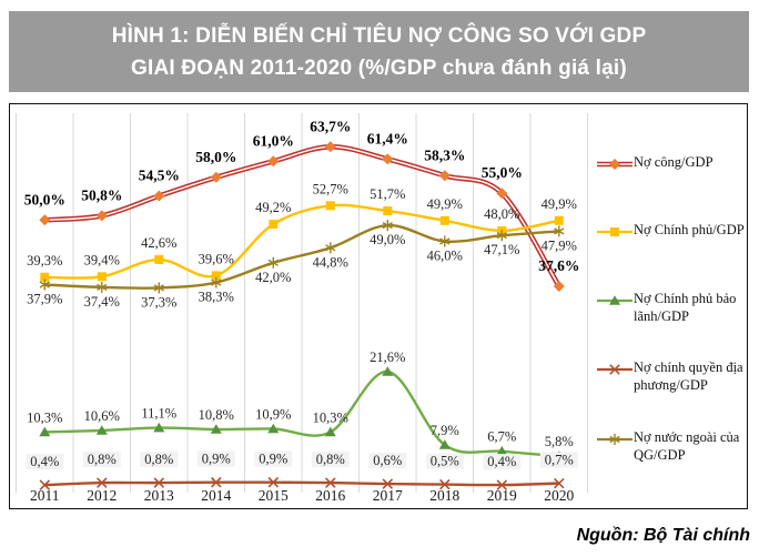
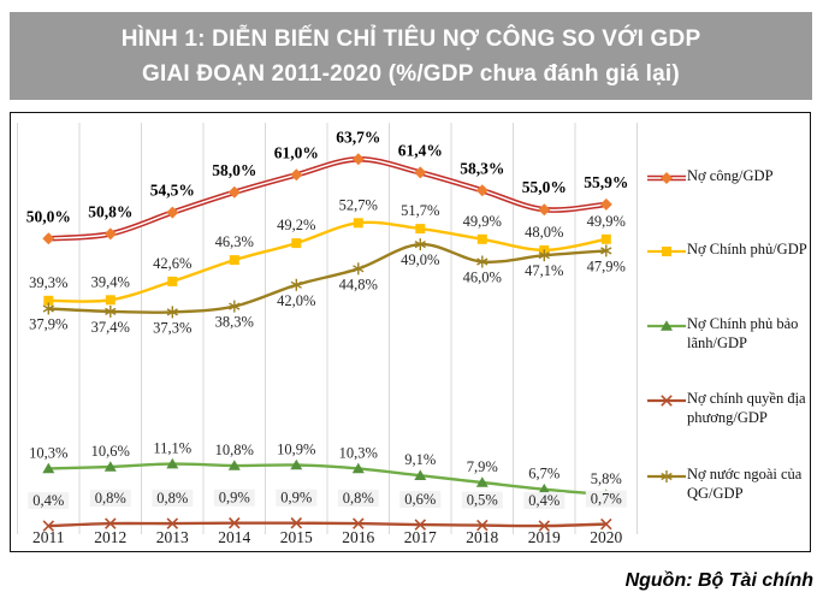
Nợ Chính phủ/GDP/2014: 39,6% -> 46,3%
Nợ Chính phủ bảo lãnh/GDP/2017: 21,6% -> 9,1%
Nợ công/GDP/2020: 37,6% -> 55,9%
